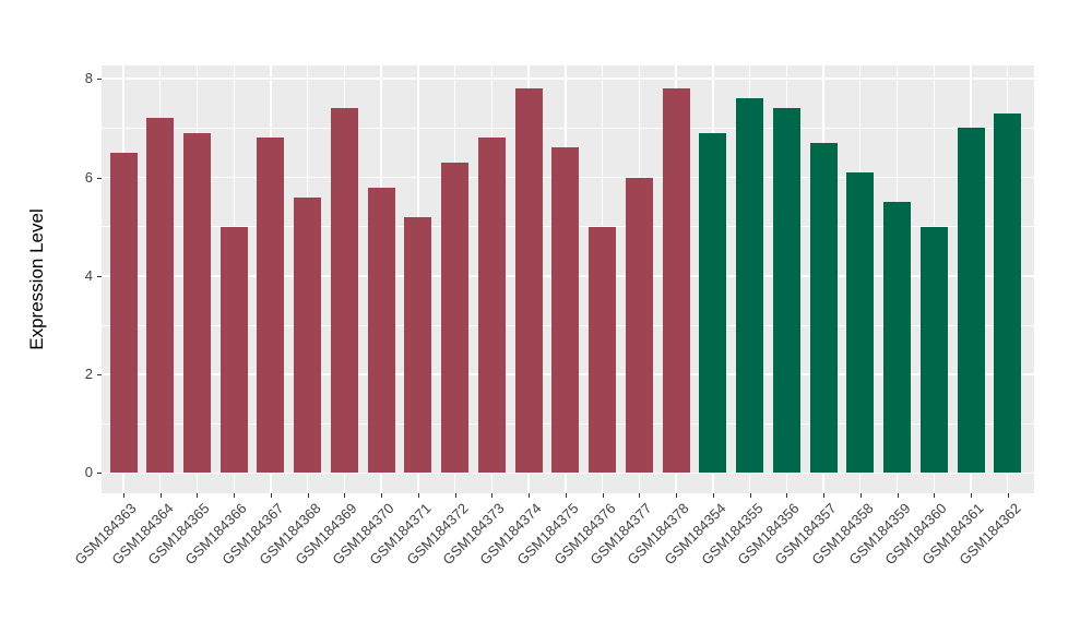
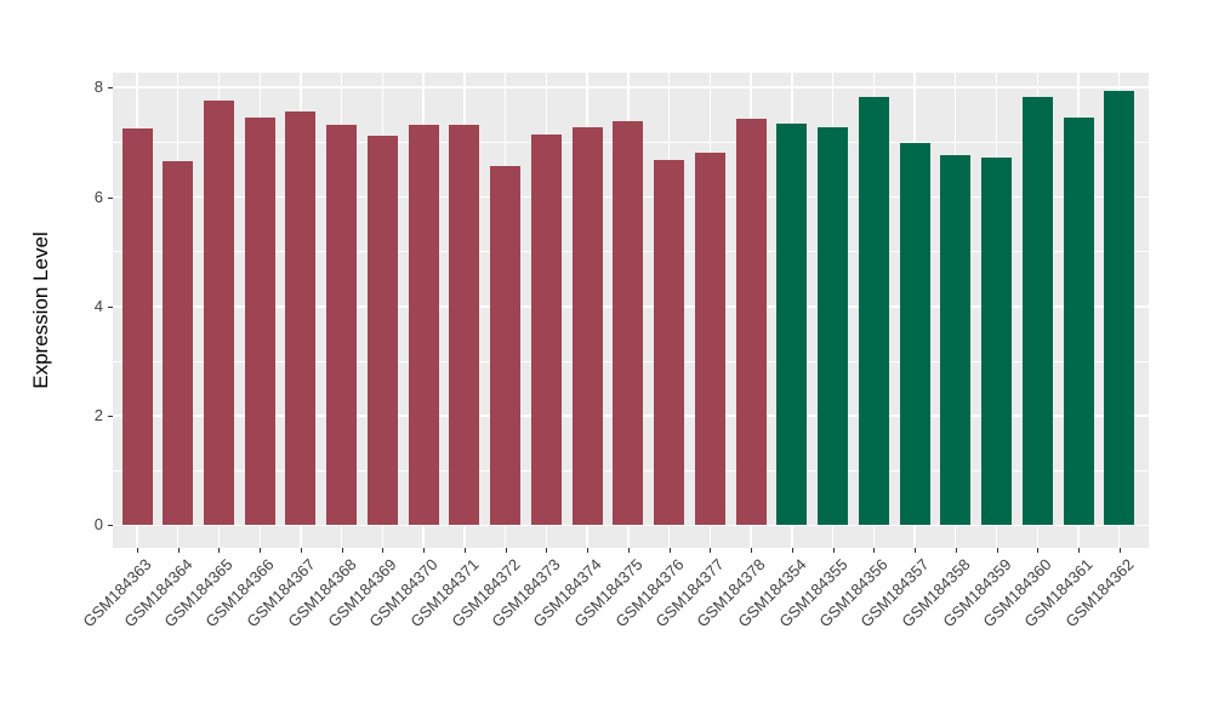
GSM184363: 6.5 -> 7.2
GSM184364: 7.2 -> 6.7
GSM184365: 6.9 -> 7.8
GSM184366: 5.0 -> 7.4
GSM184367: 6.8 -> 7.6
GSM184368: 5.6 -> 7.3
GSM184369: 7.4 -> 7.1
GSM184370: 5.8 -> 7.3
GSM184371: 5.2 -> 7.3
GSM184372: 6.3 -> 6.6
GSM184373: 6.8 -> 7.2
GSM184374: 7.8 -> 7.3
GSM184375: 6.6 -> 7.4
GSM184376: 5.0 -> 6.7
GSM184377: 6.0 -> 6.8
GSM184378: 7.8 -> 7.4
GSM184354: 6.9 -> 7.3
GSM184355: 7.6 -> 7.3
GSM184356: 7.4 -> 7.8
GSM184357: 6.7 -> 7.0
GSM184358: 6.1 -> 6.8
GSM184359: 5.5 -> 6.7
GSM184360: 5.0 -> 7.8
GSM184361: 7.0 -> 7.5
GSM184362: 7.3 -> 7.9
